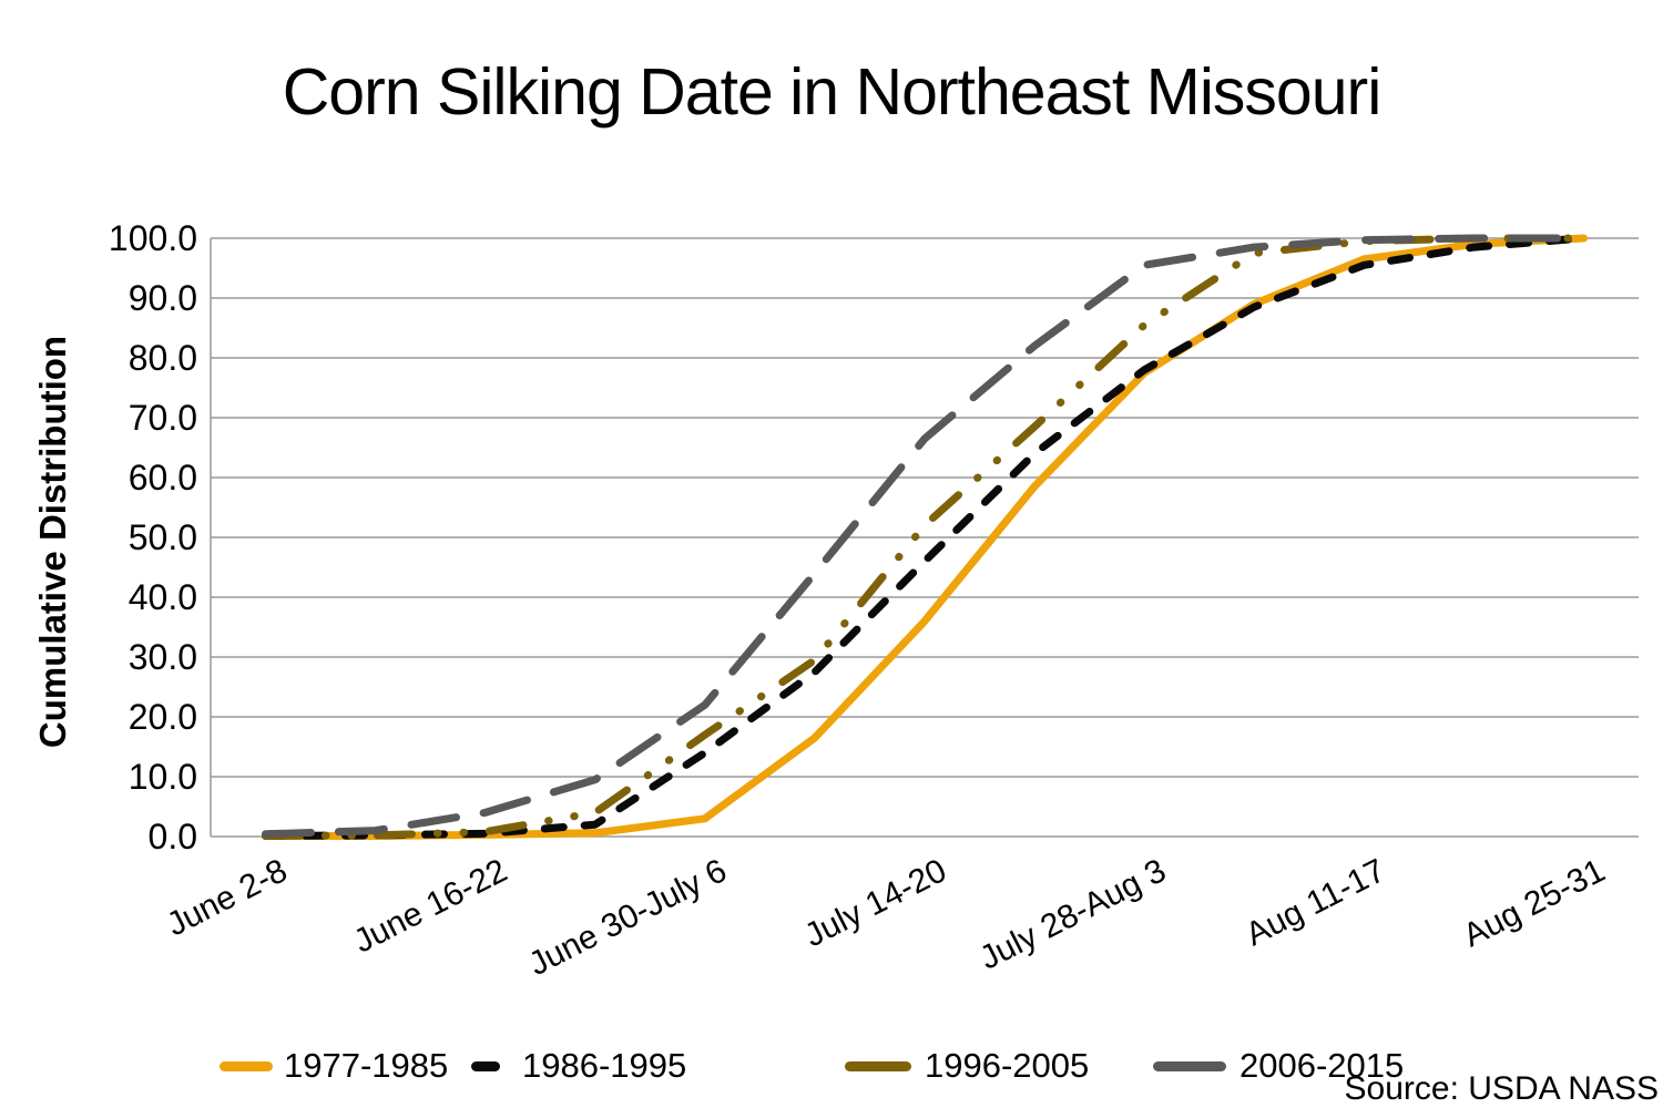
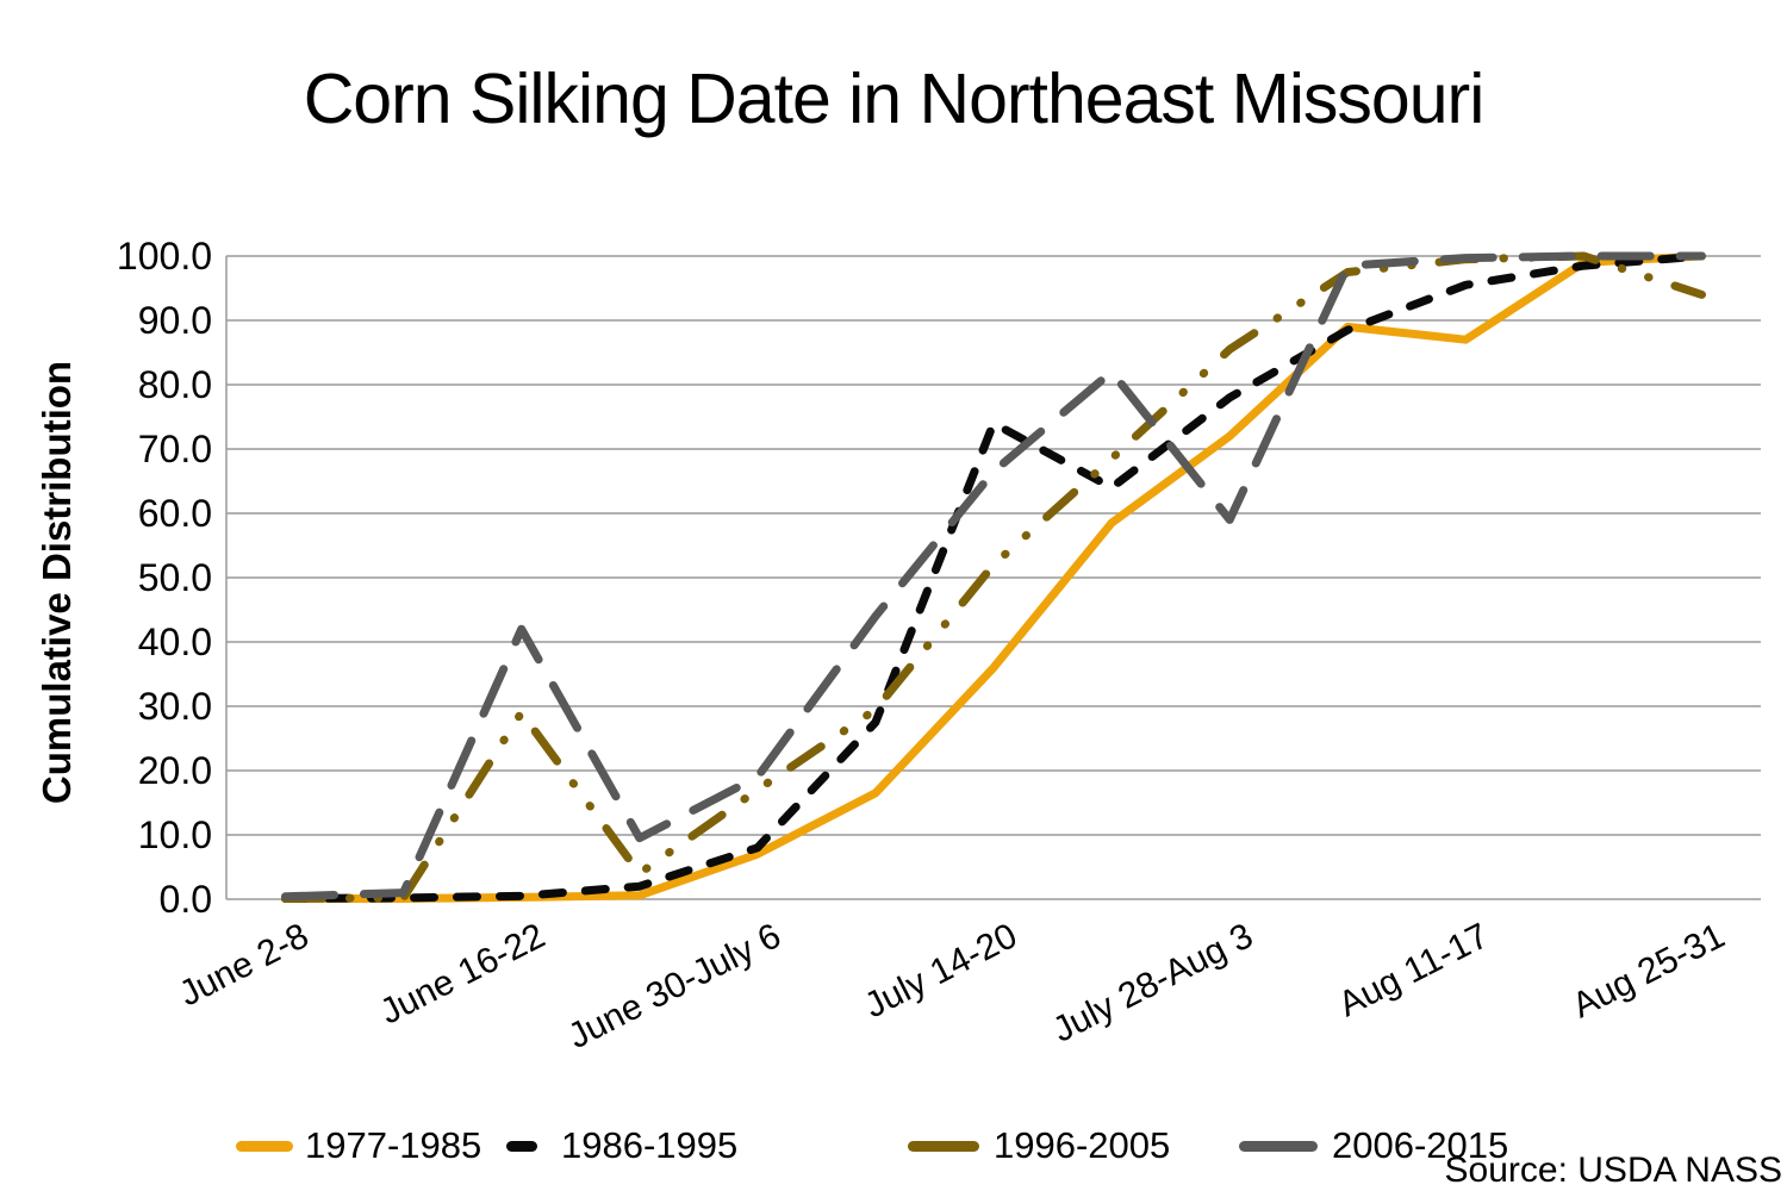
1996-2005/June 16-22: 1 -> 29
2006-2015/June 16-22: 4 -> 42
1977-1985/June 30-July 6: 3 -> 7
1986-1995/June 30-July 6: 14 -> 8
2006-2015/June 30-July 6: 22 -> 19
1986-1995/July 14-20: 46 -> 74
1977-1985/July 28-Aug 3: 78 -> 72
2006-2015/July 28-Aug 3: 96 -> 59
1977-1985/Aug 11-17: 96 -> 87
1996-2005/Aug 25-31: 100 -> 94
